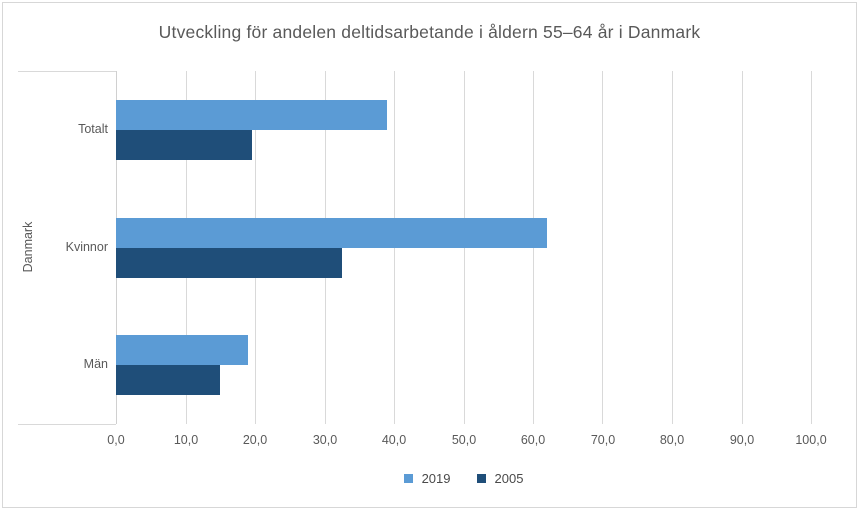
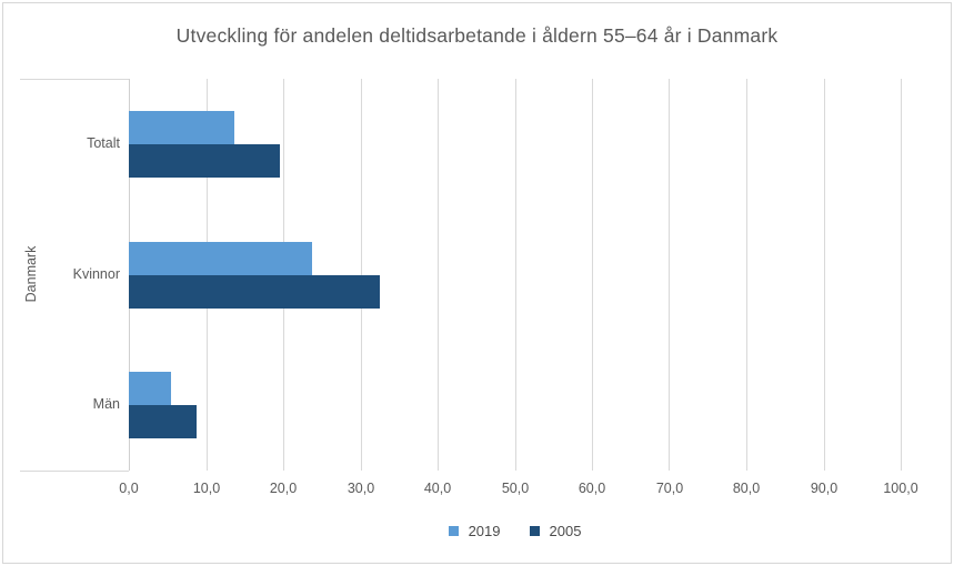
2019/Totalt: 39 -> 14
2019/Kvinnor: 62 -> 24
2019/Män: 19 -> 5
2005/Män: 15 -> 9
